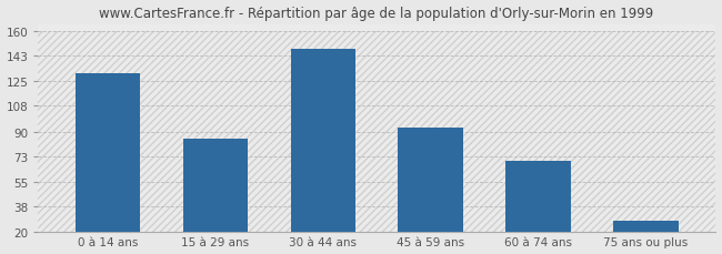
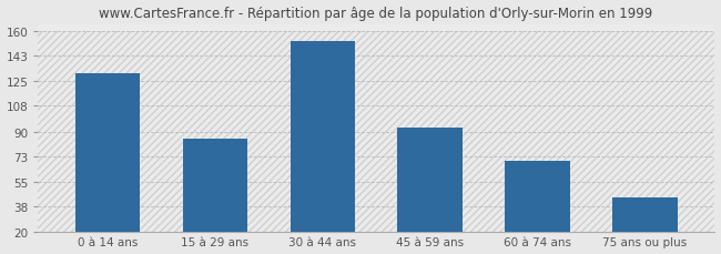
30 à 44 ans: 148 -> 153
75 ans ou plus: 28 -> 44
